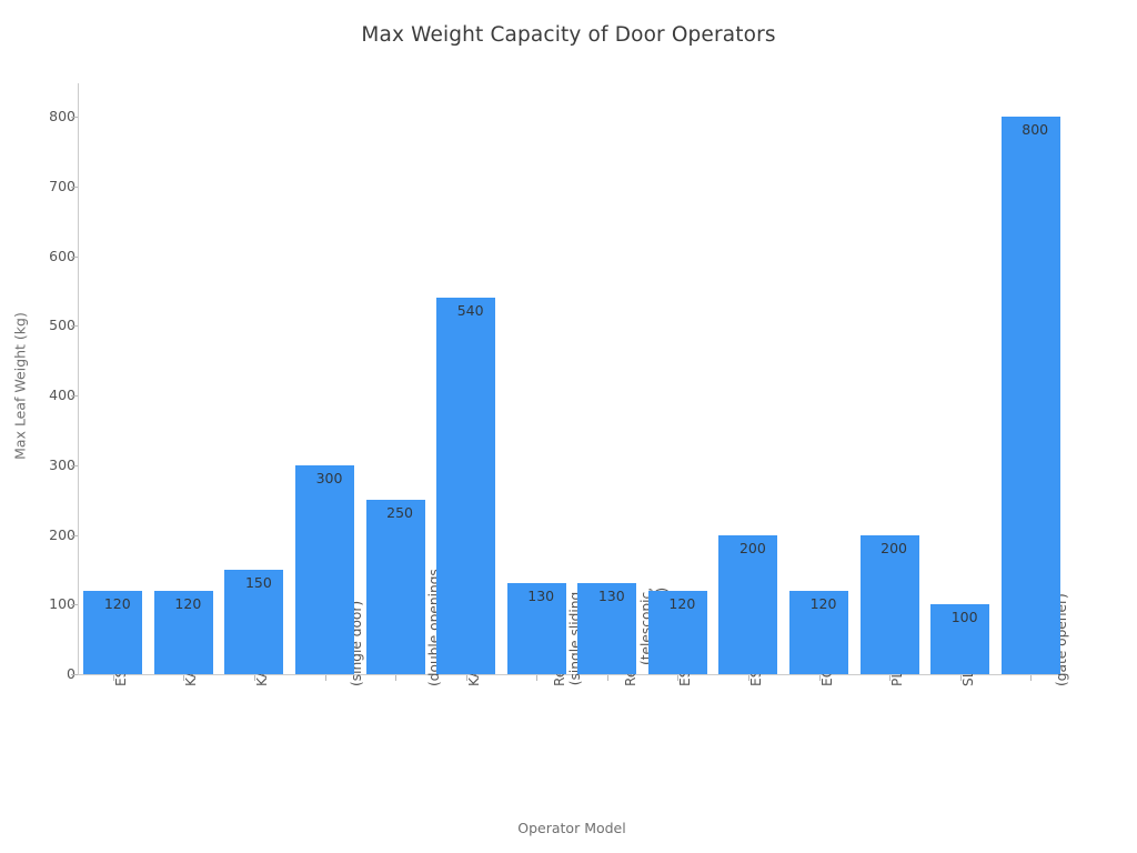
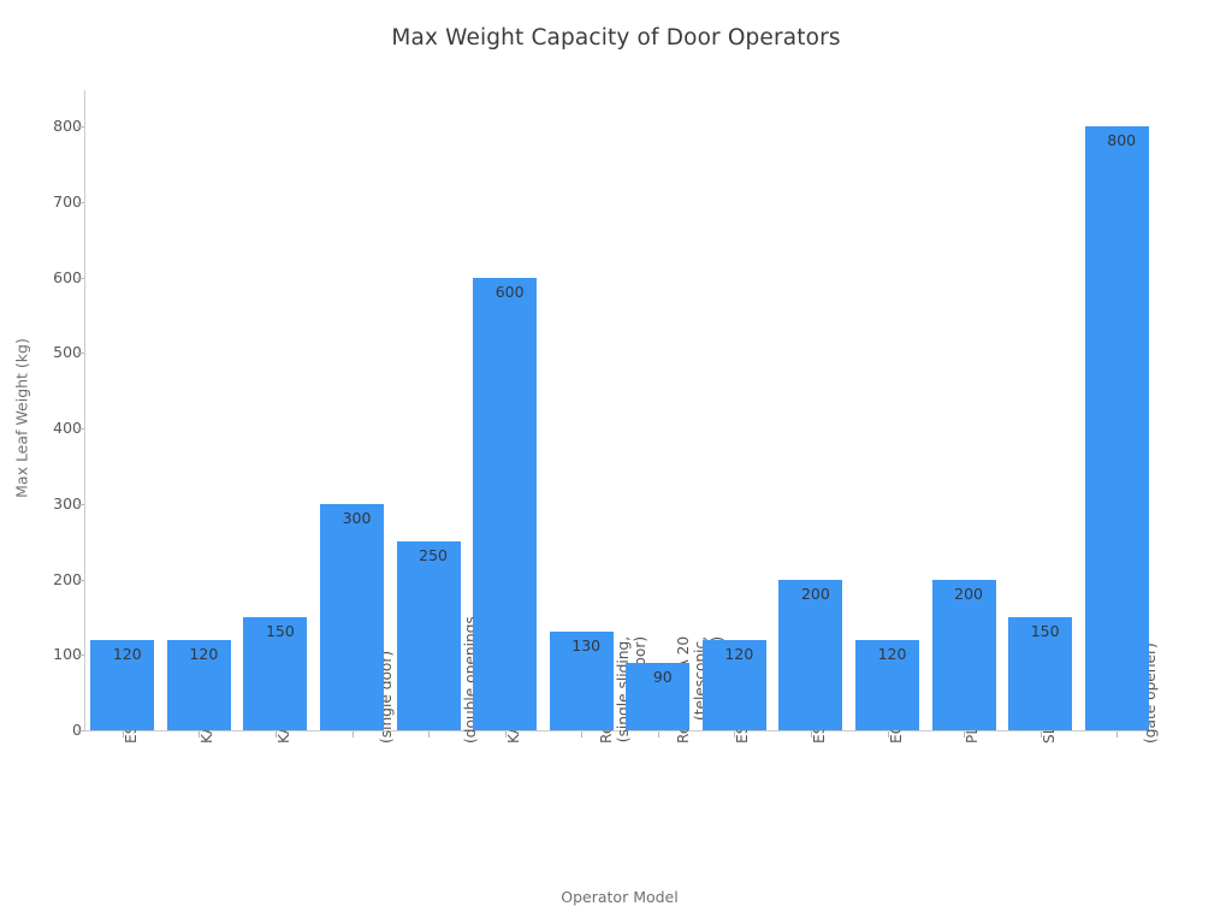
KA-SMART: 540 -> 600
Record TSA 20 (telescopic, per door): 130 -> 90
SL Drive: 100 -> 150
